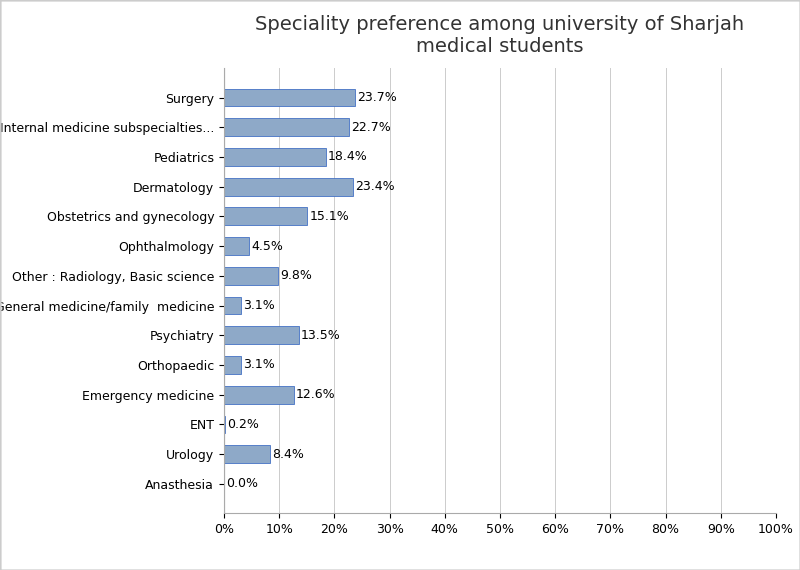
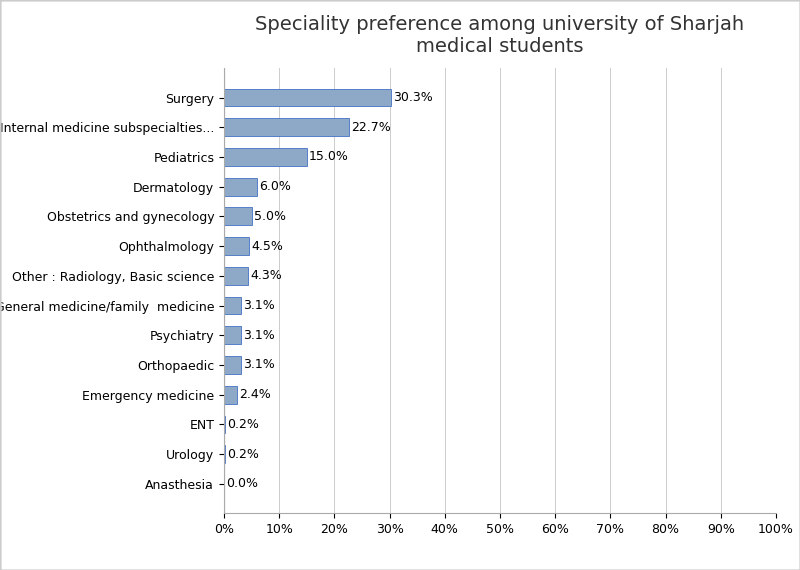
Surgery: 23.7% -> 30.3%
Pediatrics: 18.4% -> 15.0%
Dermatology: 23.4% -> 6.0%
Obstetrics and gynecology: 15.1% -> 5.0%
Other : Radiology, Basic science: 9.8% -> 4.3%
Psychiatry: 13.5% -> 3.1%
Emergency medicine: 12.6% -> 2.4%
Urology: 8.4% -> 0.2%
